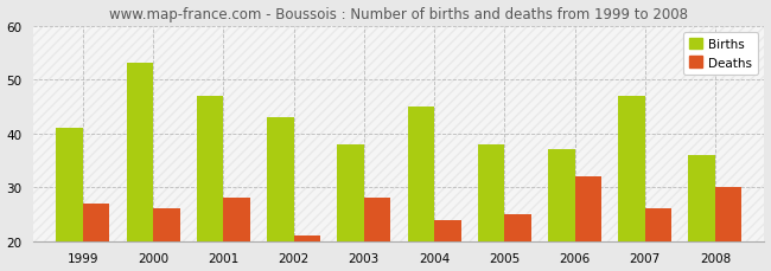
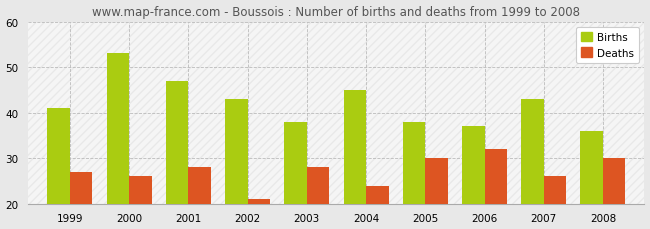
Deaths/2005: 25 -> 30
Births/2007: 47 -> 43
